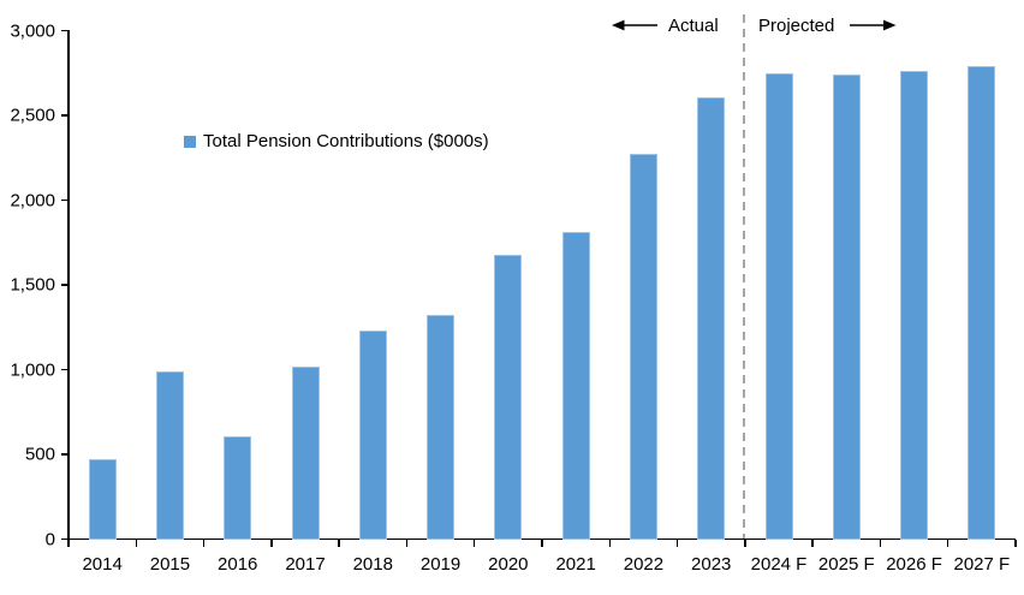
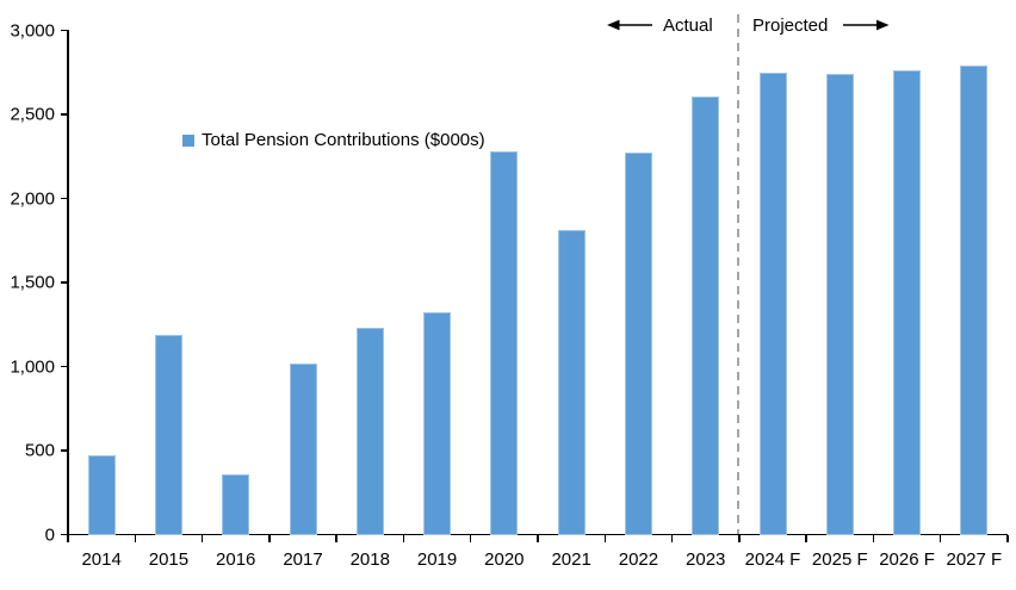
2015: 990 -> 1190
2016: 610 -> 360
2020: 1680 -> 2280
